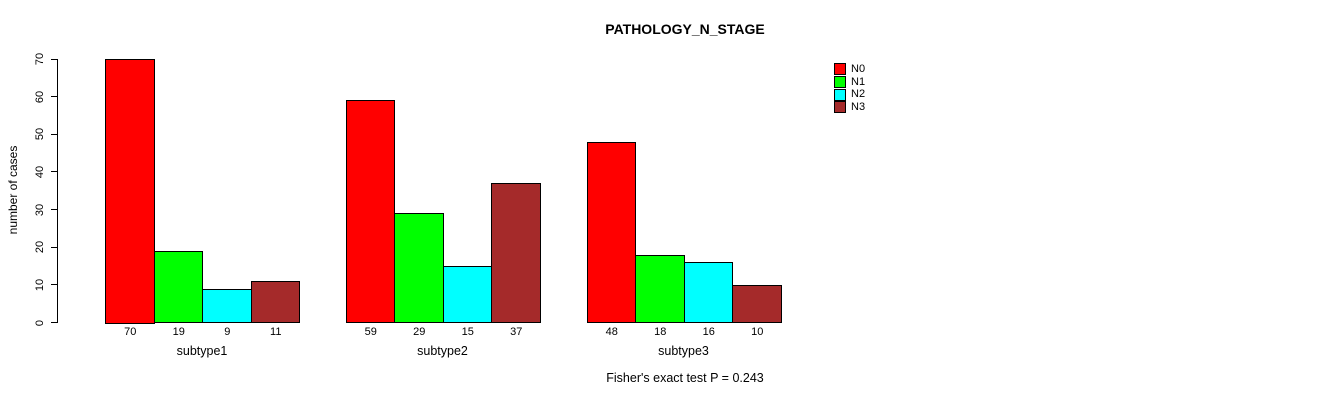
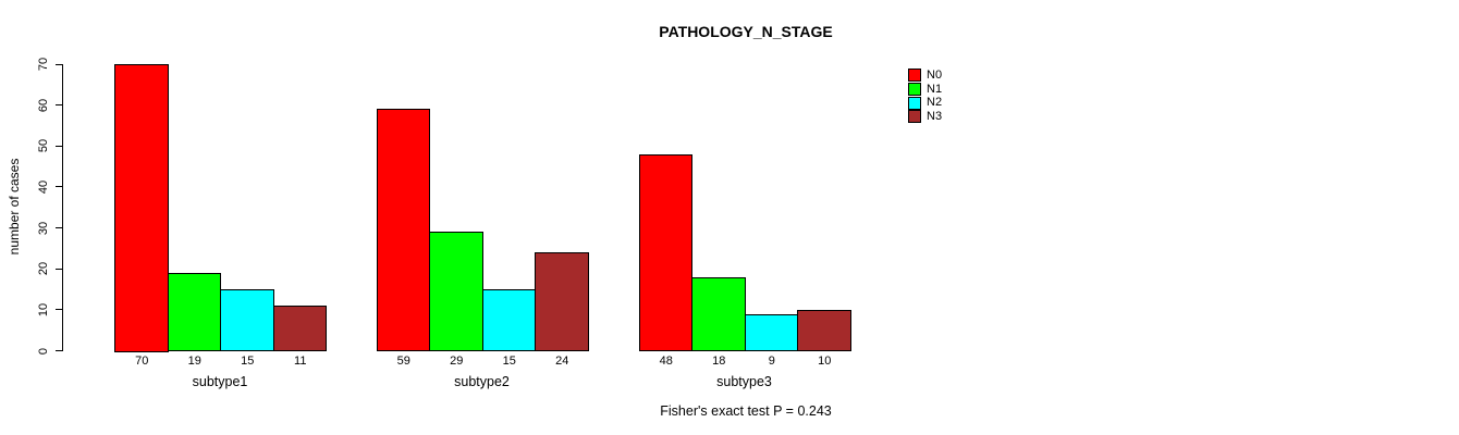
N2/subtype1: 9 -> 15
N3/subtype2: 37 -> 24
N2/subtype3: 16 -> 9
